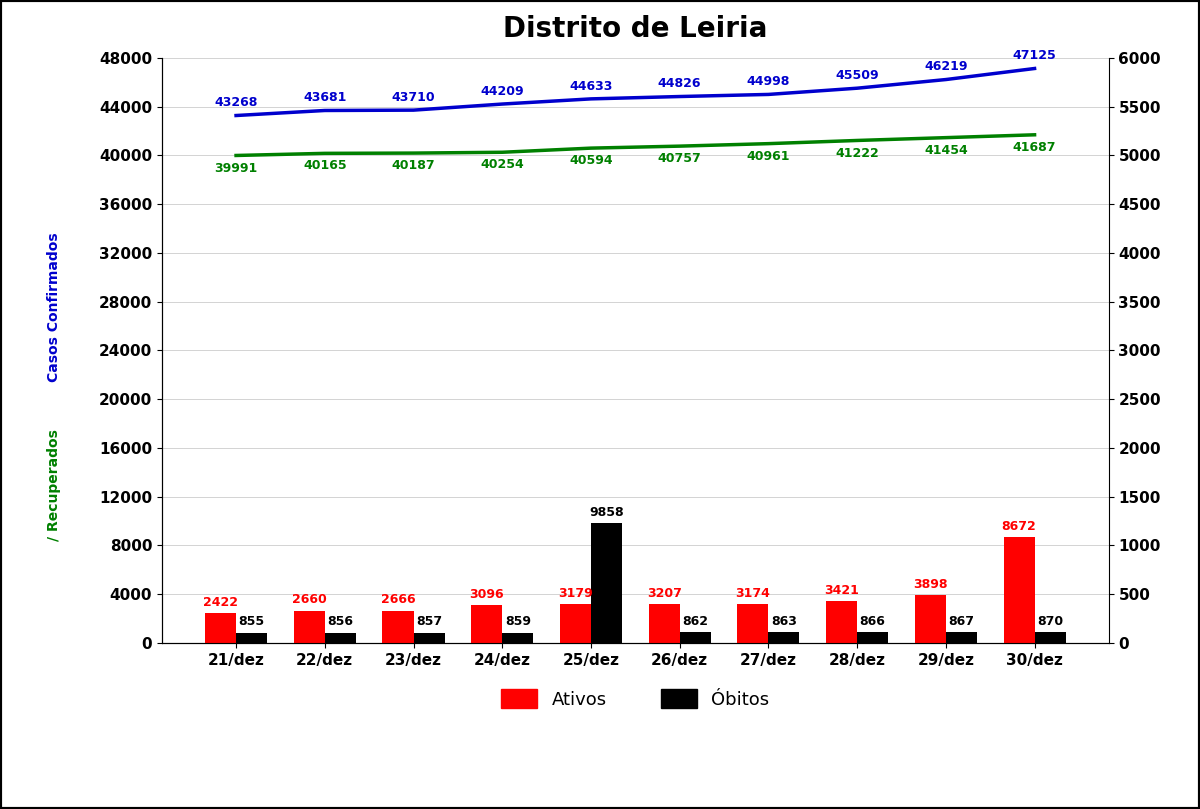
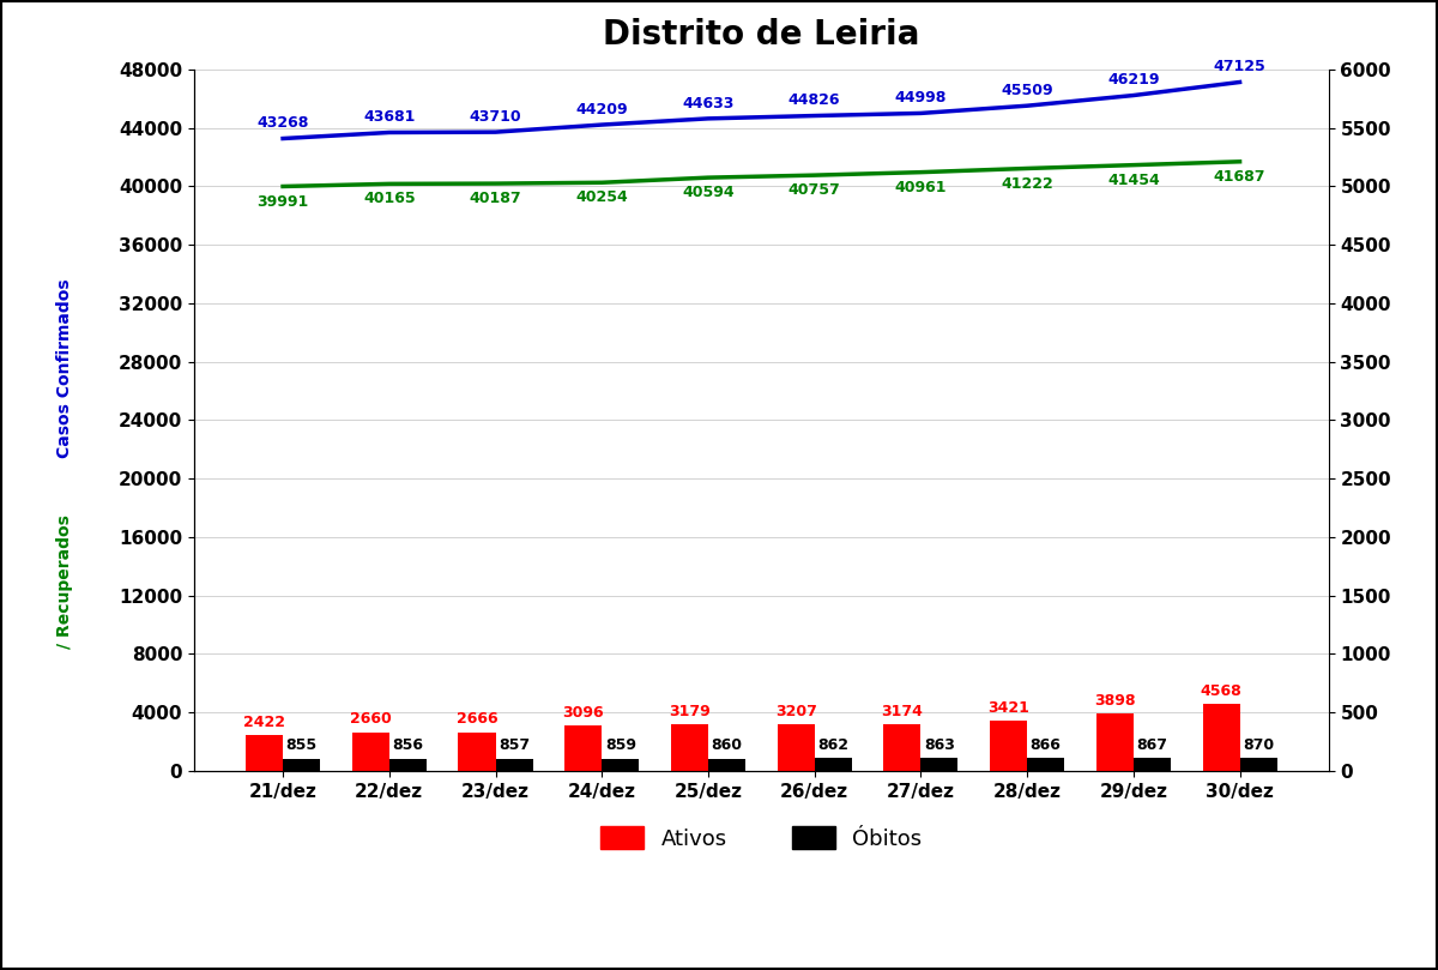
Óbitos/25/dez: 9858 -> 860
Ativos/30/dez: 8672 -> 4568
